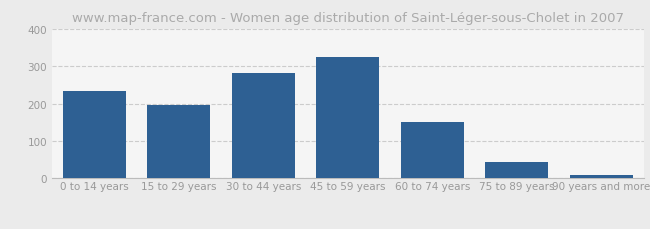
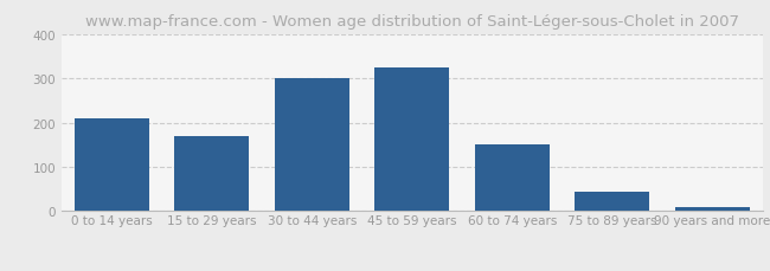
0 to 14 years: 235 -> 210
15 to 29 years: 196 -> 170
30 to 44 years: 282 -> 300
